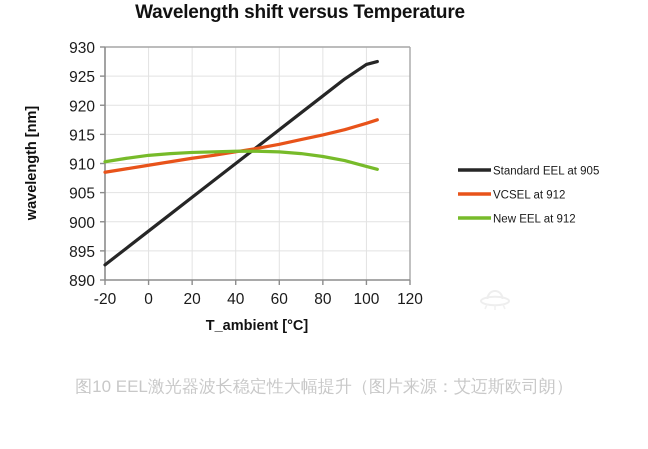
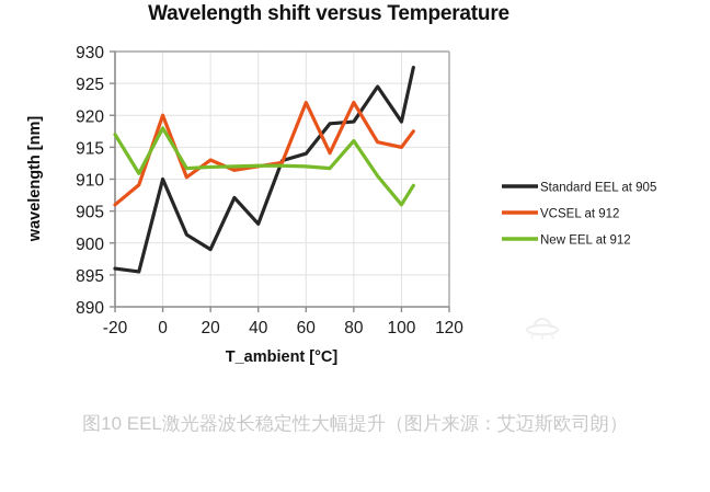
Standard EEL at 905/-20: 893 -> 896
VCSEL at 912/-20: 908 -> 906
New EEL at 912/-20: 910 -> 917
Standard EEL at 905/0: 898 -> 910
VCSEL at 912/0: 910 -> 920
New EEL at 912/0: 911 -> 918
Standard EEL at 905/20: 904 -> 899
VCSEL at 912/20: 911 -> 913
Standard EEL at 905/40: 910 -> 903
Standard EEL at 905/60: 916 -> 914
VCSEL at 912/60: 913 -> 922
Standard EEL at 905/80: 922 -> 919
VCSEL at 912/80: 915 -> 922
New EEL at 912/80: 911 -> 916
Standard EEL at 905/100: 927 -> 919
VCSEL at 912/100: 917 -> 915
New EEL at 912/100: 910 -> 906
